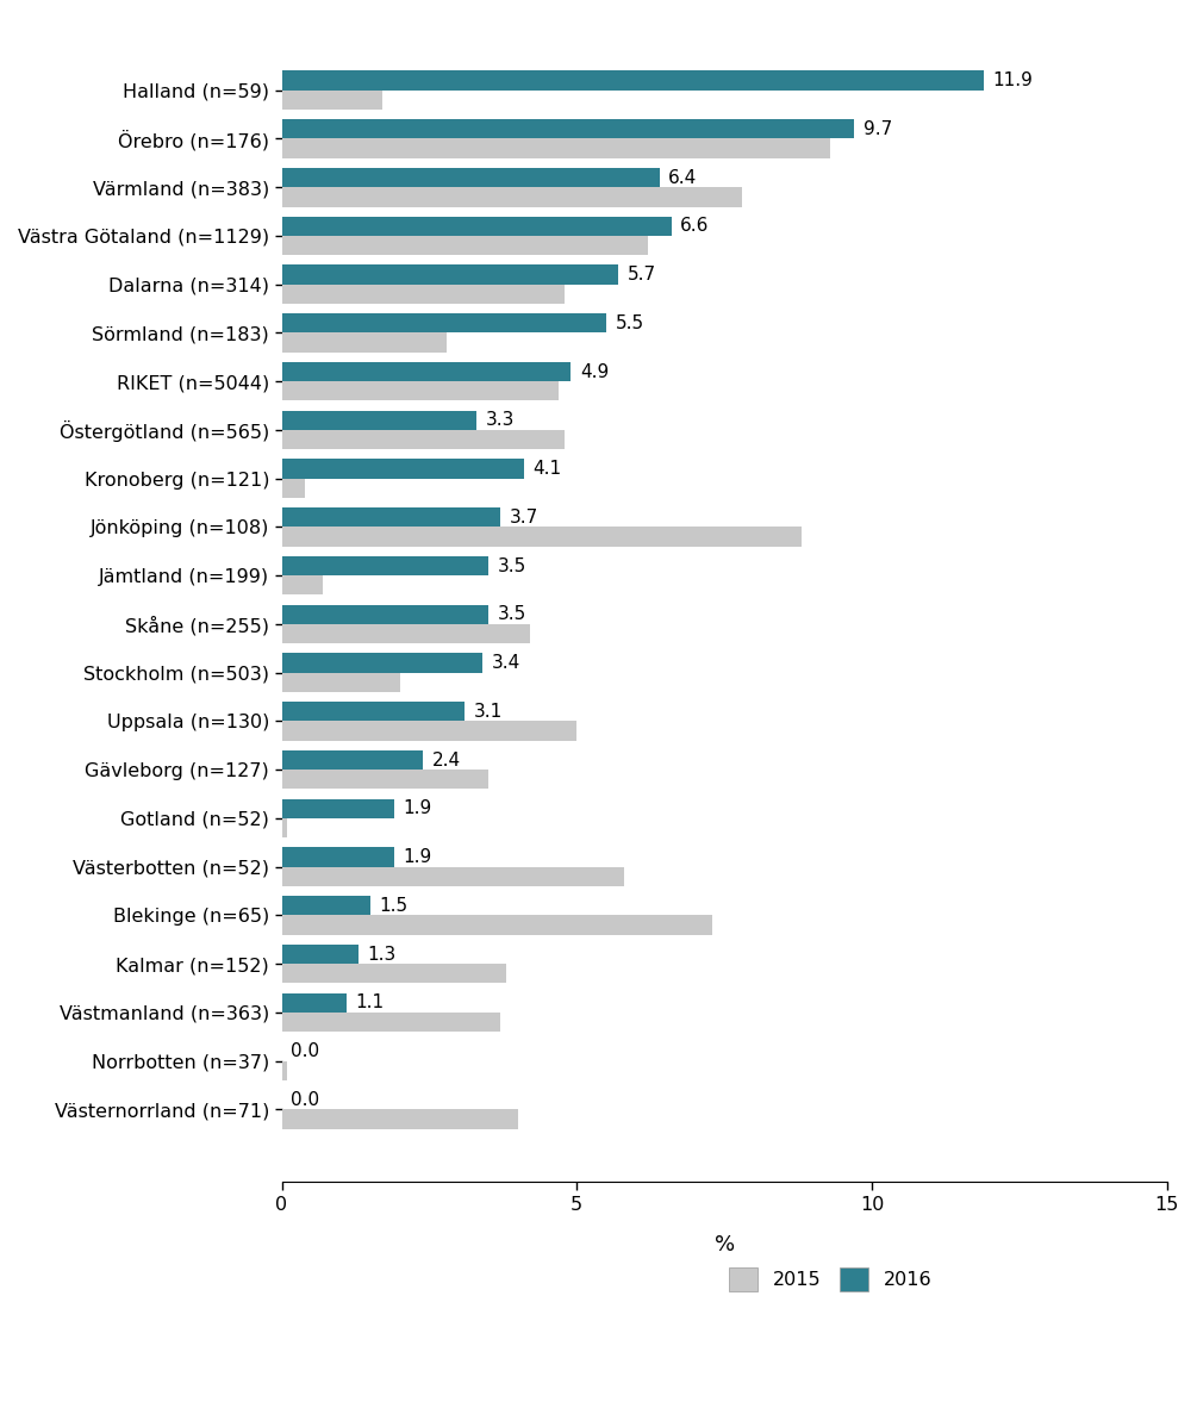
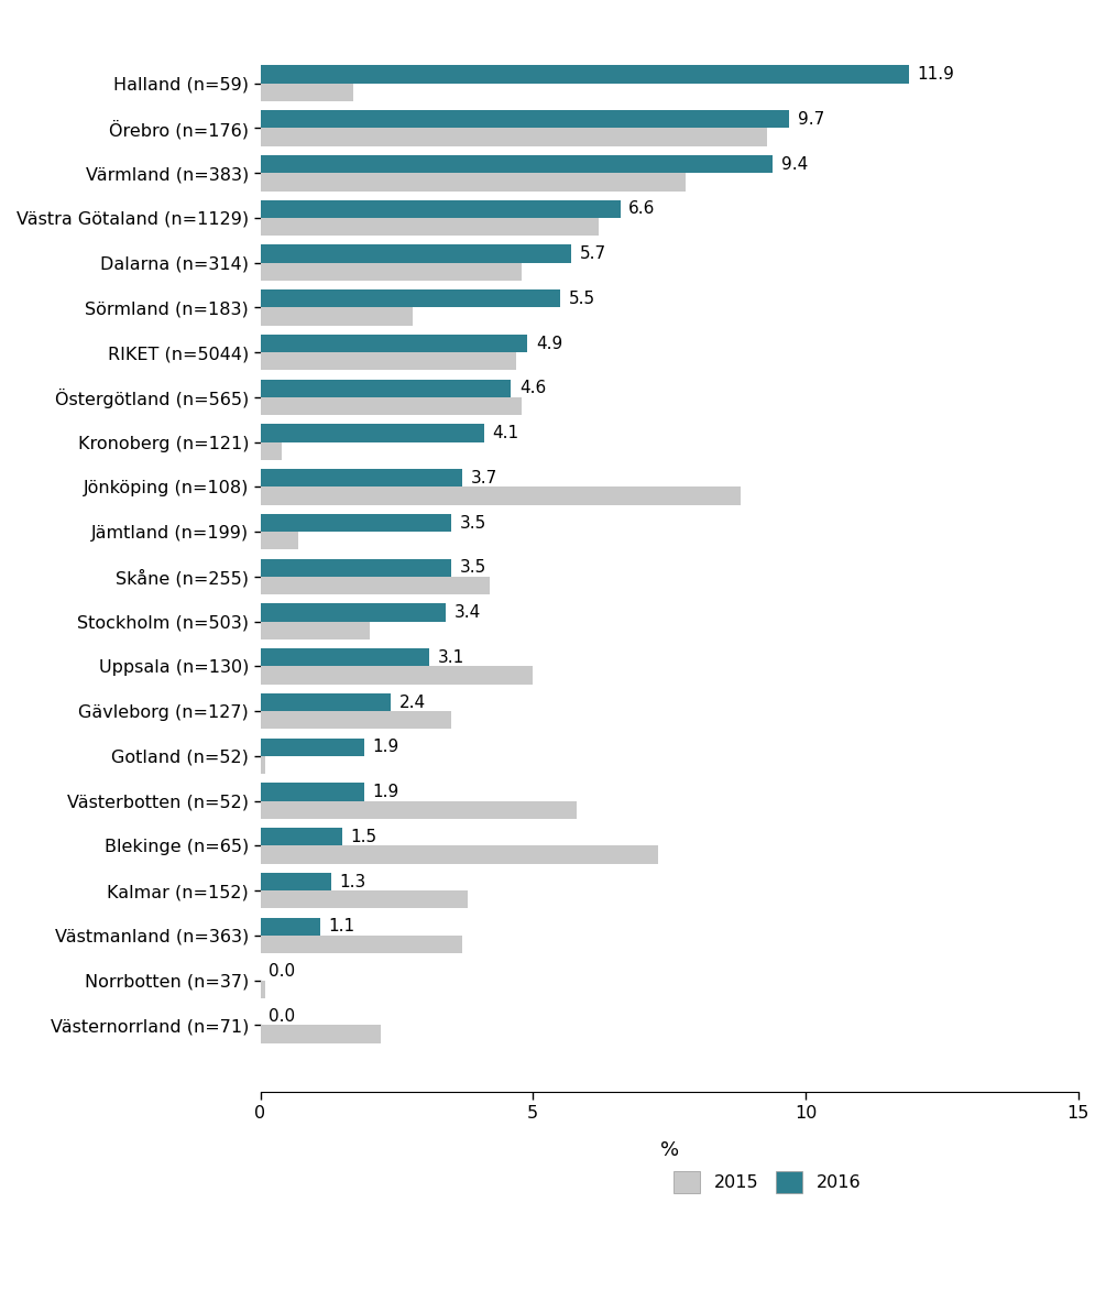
2016/Värmland (n=383): 6.4 -> 9.4
2016/Östergötland (n=565): 3.3 -> 4.6
2015/Västernorrland (n=71): 4.0 -> 2.2
